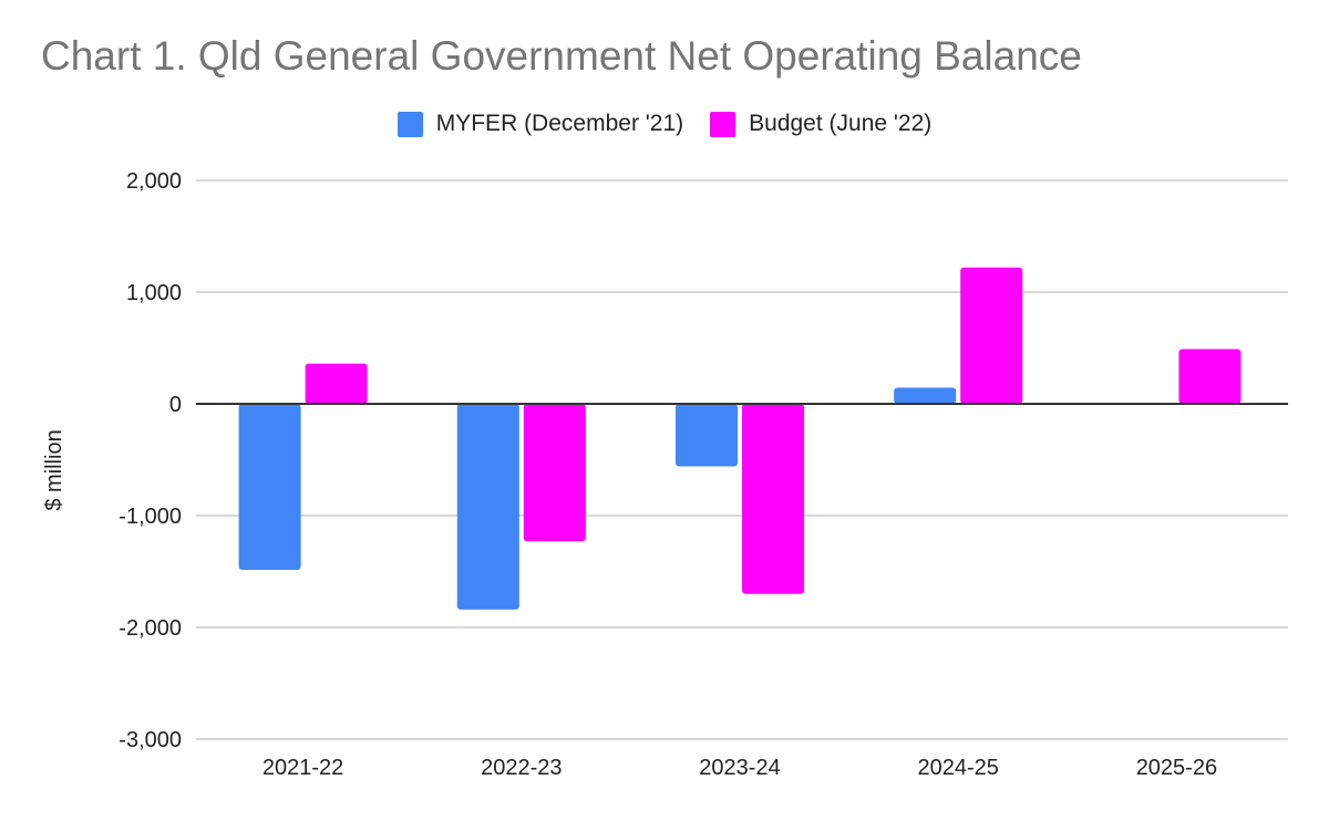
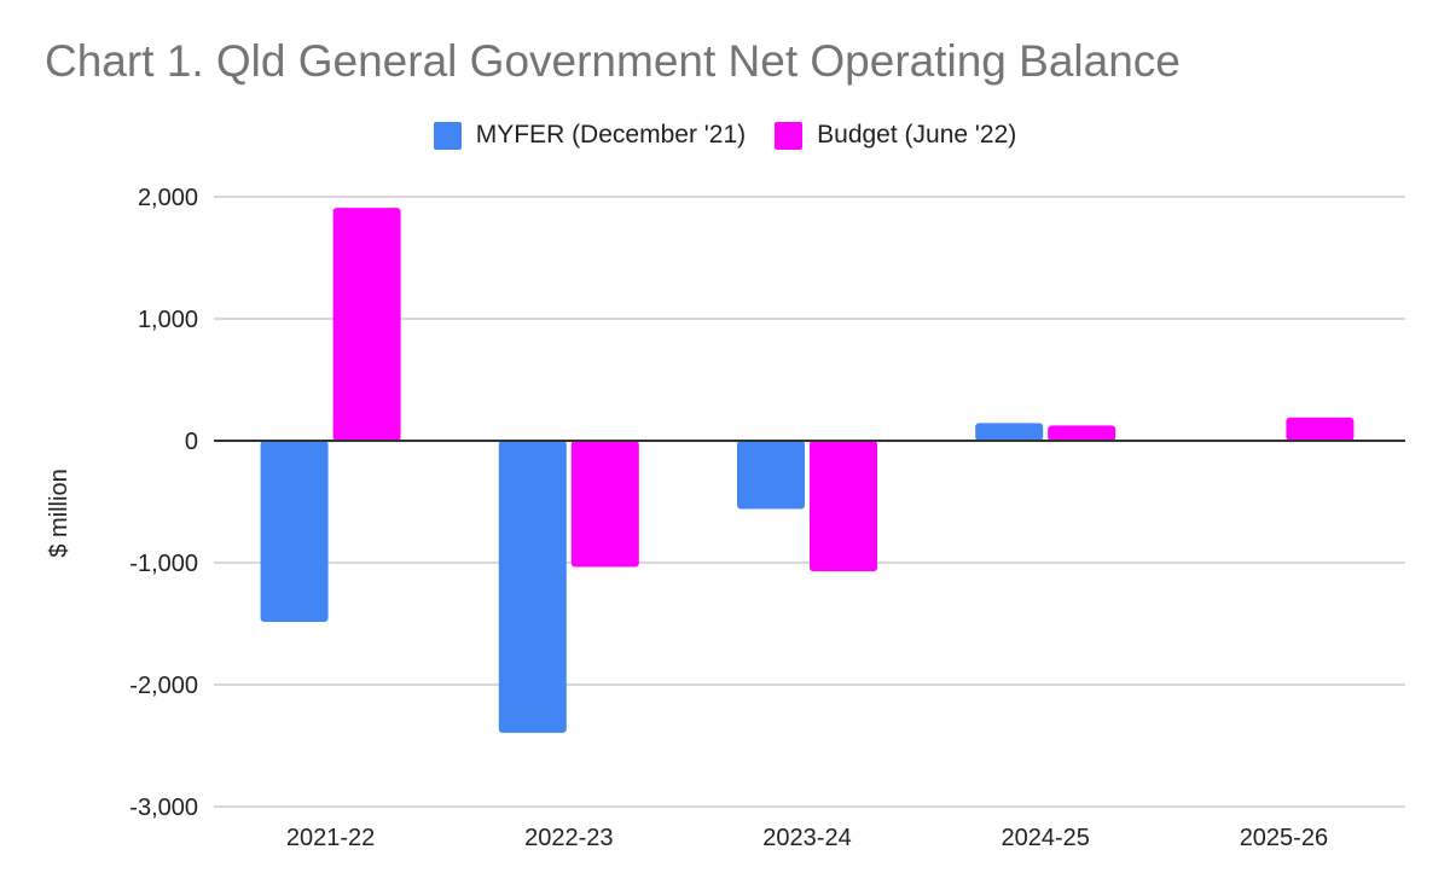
Budget (June '22)/2021-22: 360 -> 1910
MYFER (December '21)/2022-23: -1840 -> -2400
Budget (June '22)/2022-23: -1230 -> -1040
Budget (June '22)/2023-24: -1700 -> -1070
Budget (June '22)/2024-25: 1220 -> 120
Budget (June '22)/2025-26: 490 -> 190
